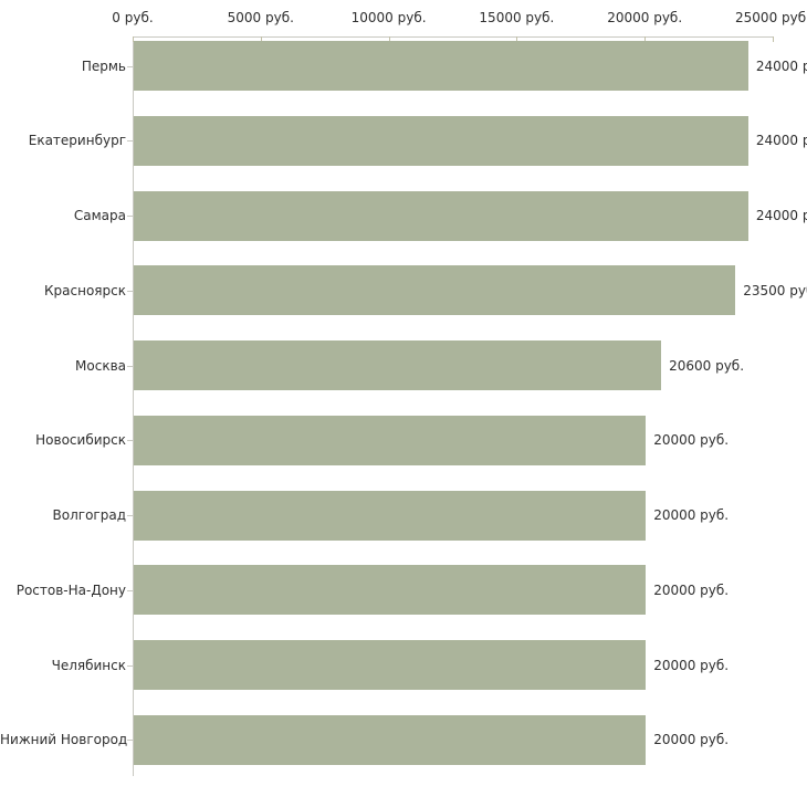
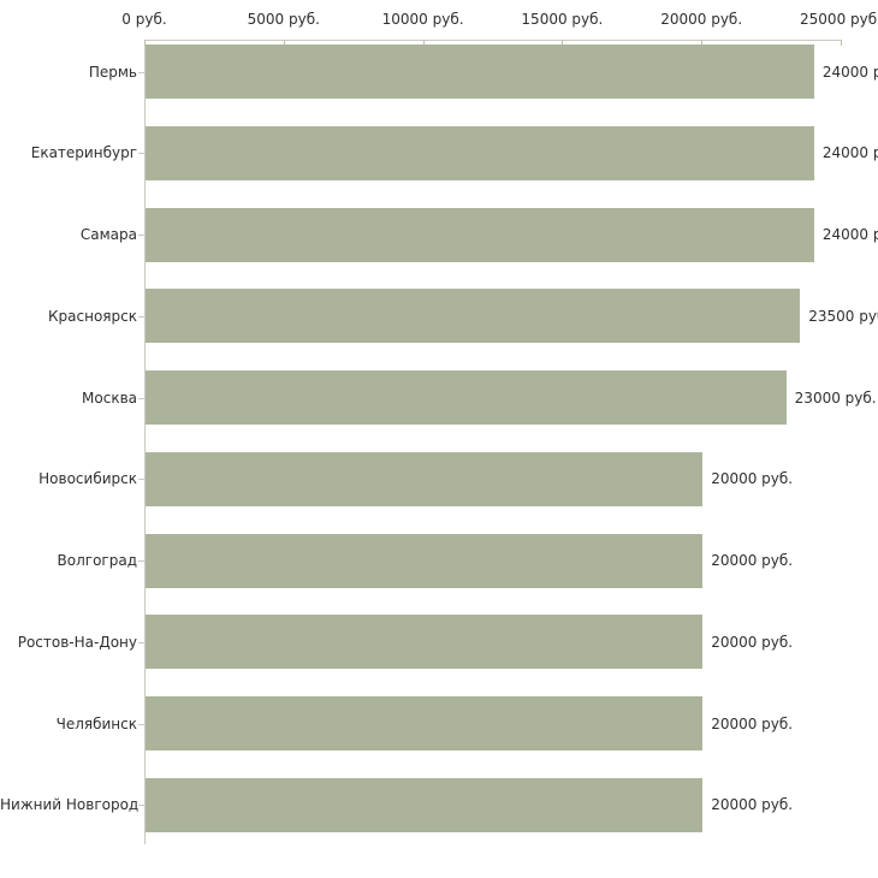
Москва: 20600 -> 23000
